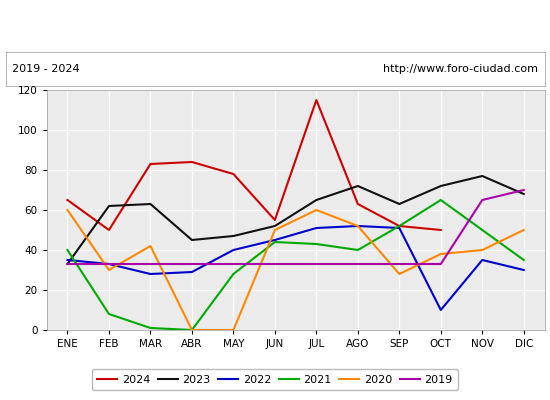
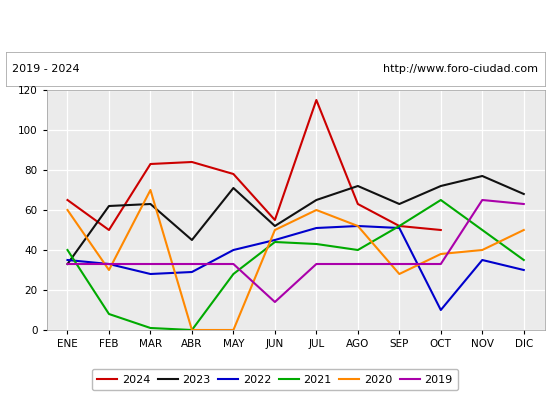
2020/MAR: 42 -> 70
2023/MAY: 47 -> 71
2019/JUN: 33 -> 14
2019/DIC: 70 -> 63
